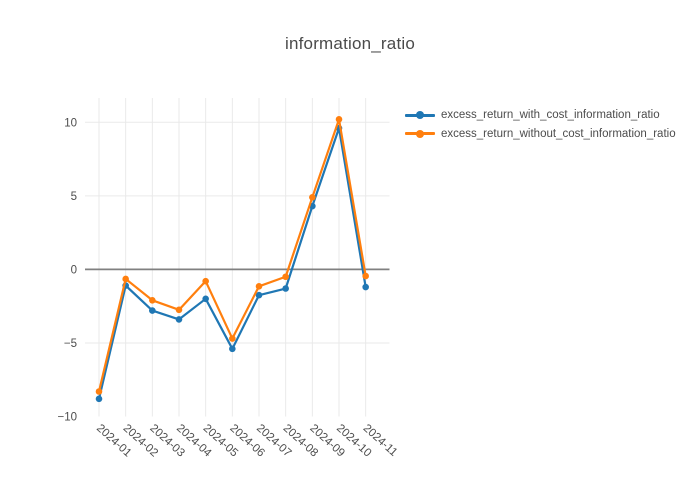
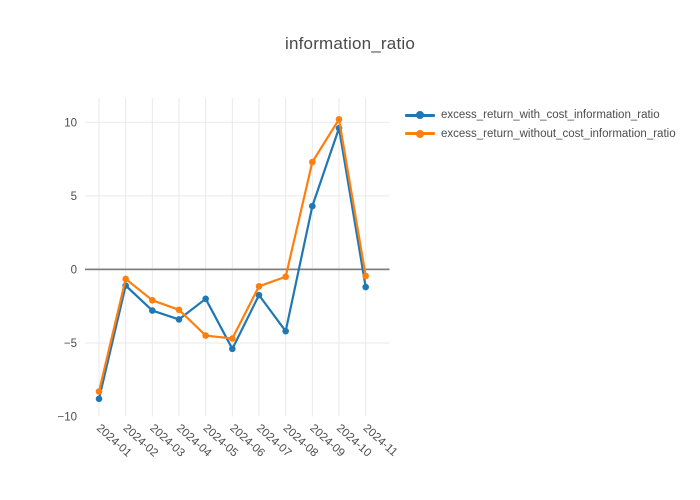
excess_return_without_cost_information_ratio/2024-05: -0.8 -> -4.5
excess_return_with_cost_information_ratio/2024-08: -1.3 -> -4.2
excess_return_without_cost_information_ratio/2024-09: 4.9 -> 7.3
